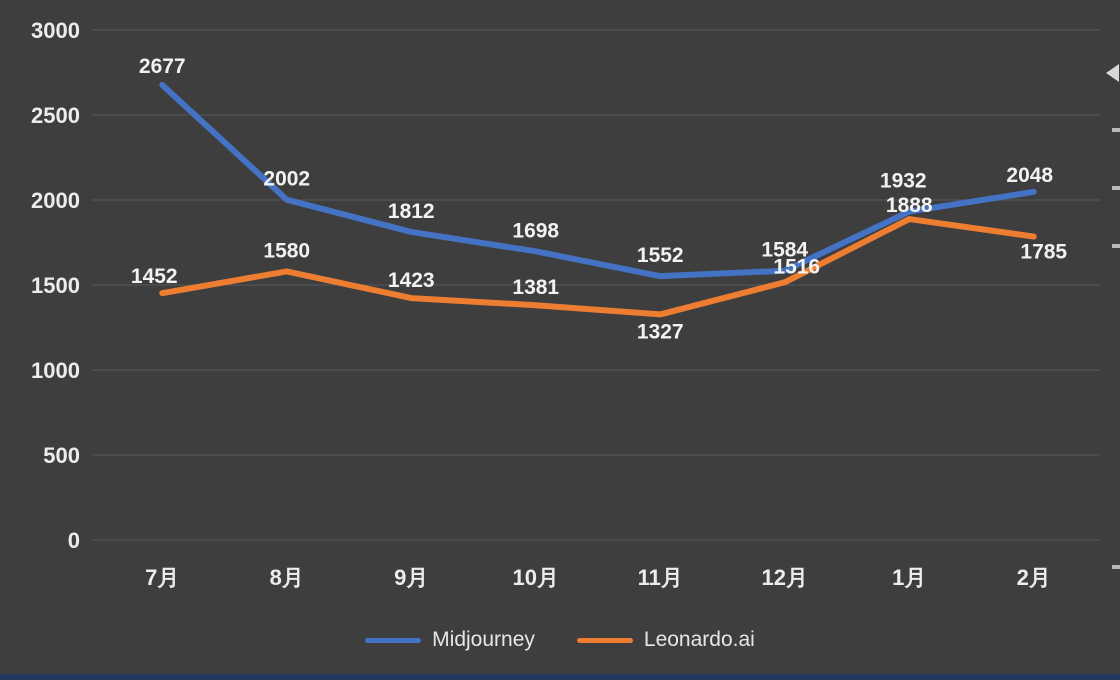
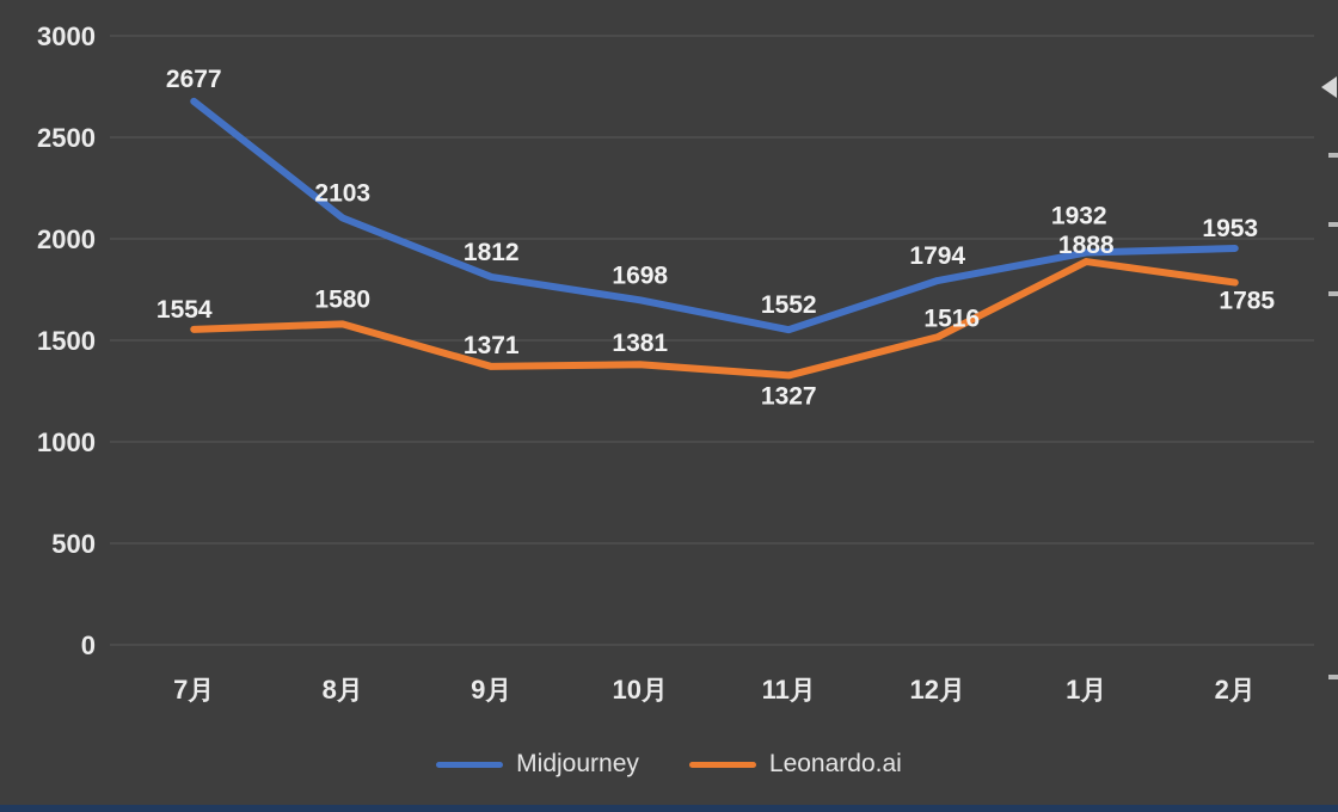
Leonardo.ai/7月: 1452 -> 1554
Midjourney/8月: 2002 -> 2103
Leonardo.ai/9月: 1423 -> 1371
Midjourney/12月: 1584 -> 1794
Midjourney/2月: 2048 -> 1953
